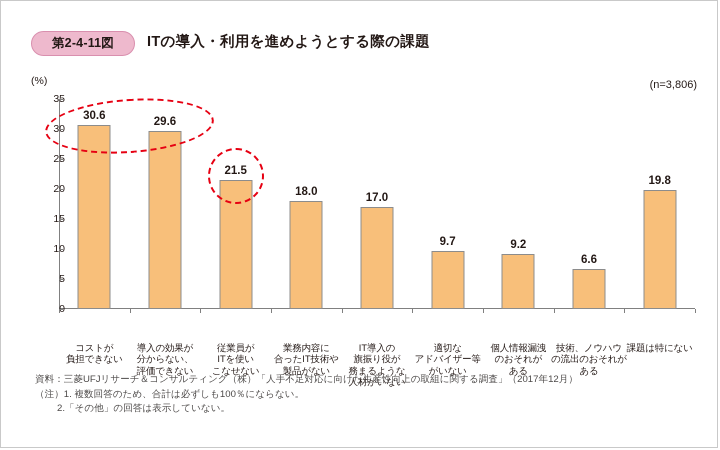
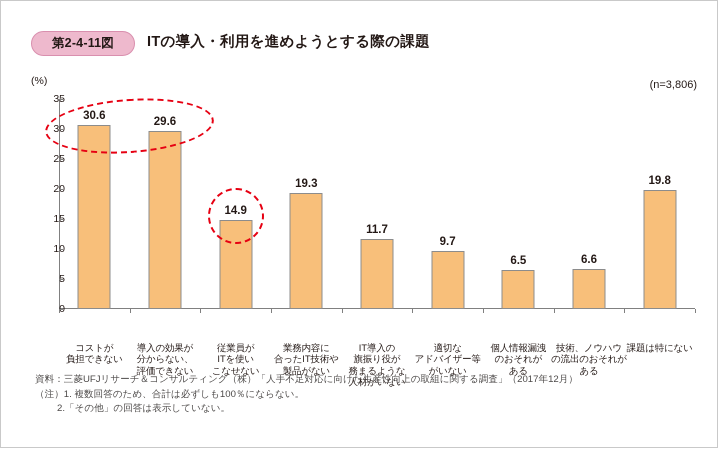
従業員が ITを使い こなせない: 21.5 -> 14.9
業務内容に 合ったIT技術や 製品がない: 18.0 -> 19.3
IT導入の 旗振り役が 務まるような 人材がいない: 17.0 -> 11.7
個人情報漏洩 のおそれが ある: 9.2 -> 6.5
